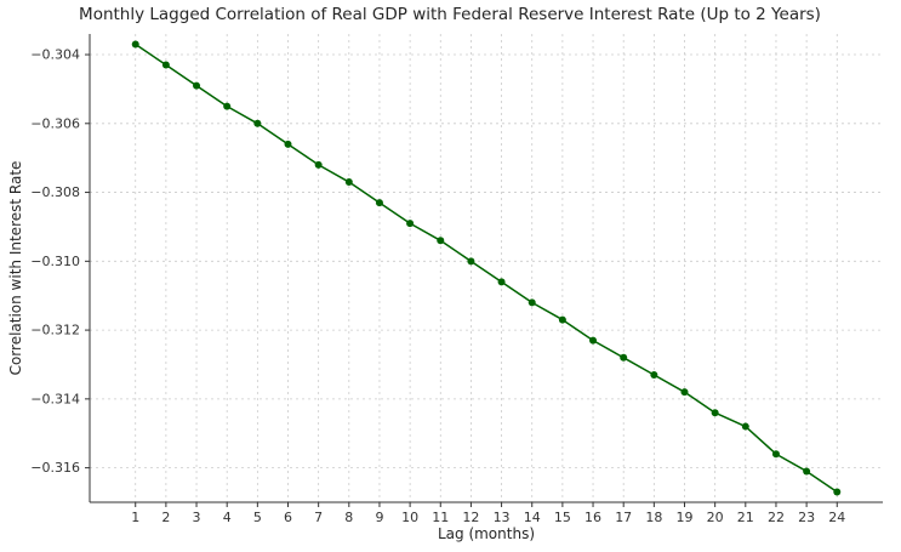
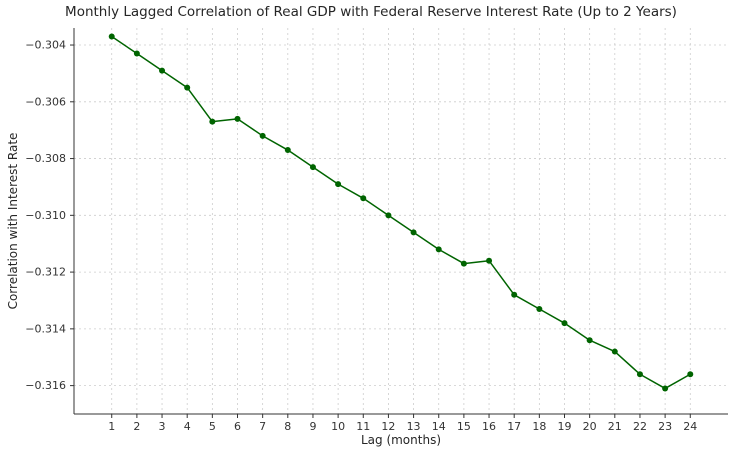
5: -0.3060 -> -0.3067
16: -0.3123 -> -0.3116
24: -0.3167 -> -0.3156
